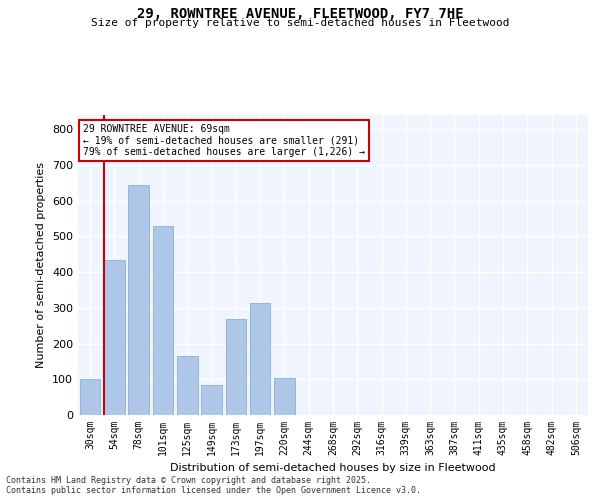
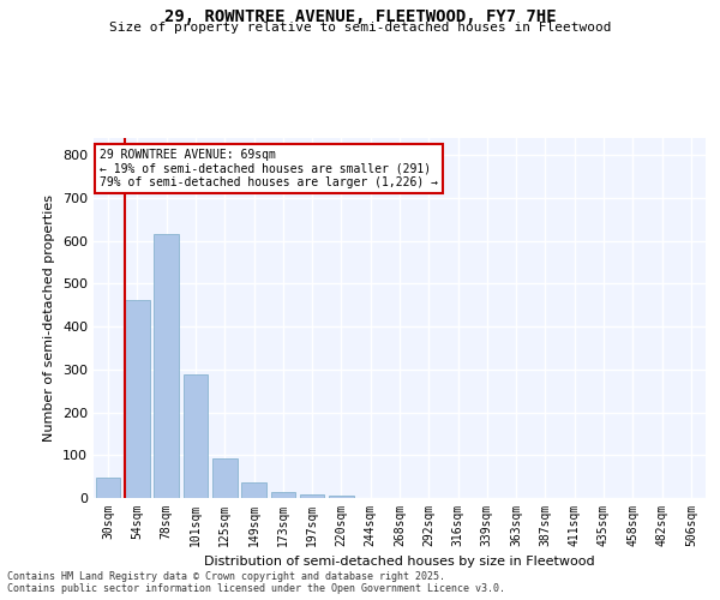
30sqm: 100 -> 47
54sqm: 435 -> 462
78sqm: 645 -> 617
101sqm: 530 -> 289
125sqm: 165 -> 93
149sqm: 85 -> 36
173sqm: 270 -> 14
197sqm: 315 -> 9
220sqm: 105 -> 5
